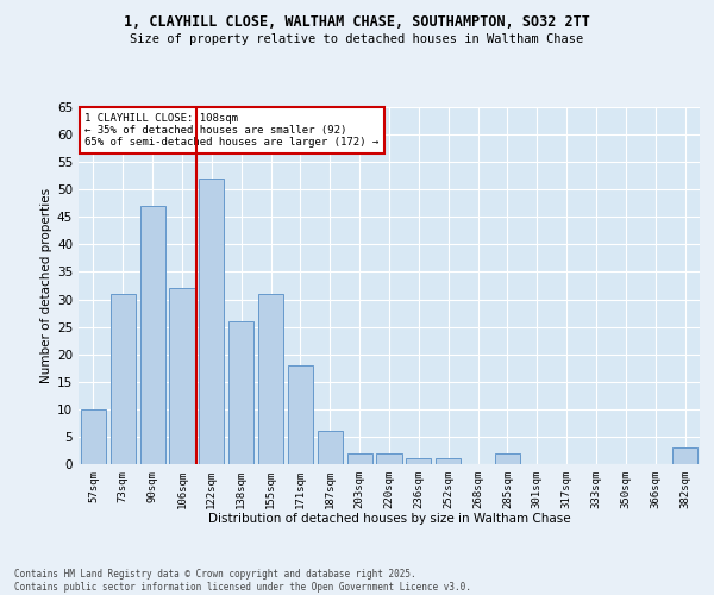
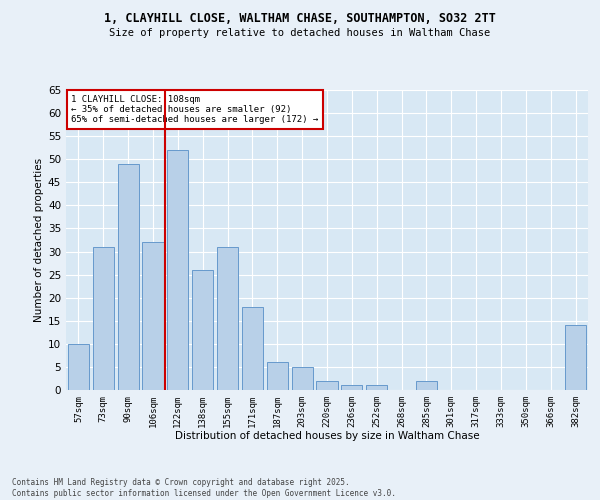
90sqm: 47 -> 49
203sqm: 2 -> 5
382sqm: 3 -> 14
